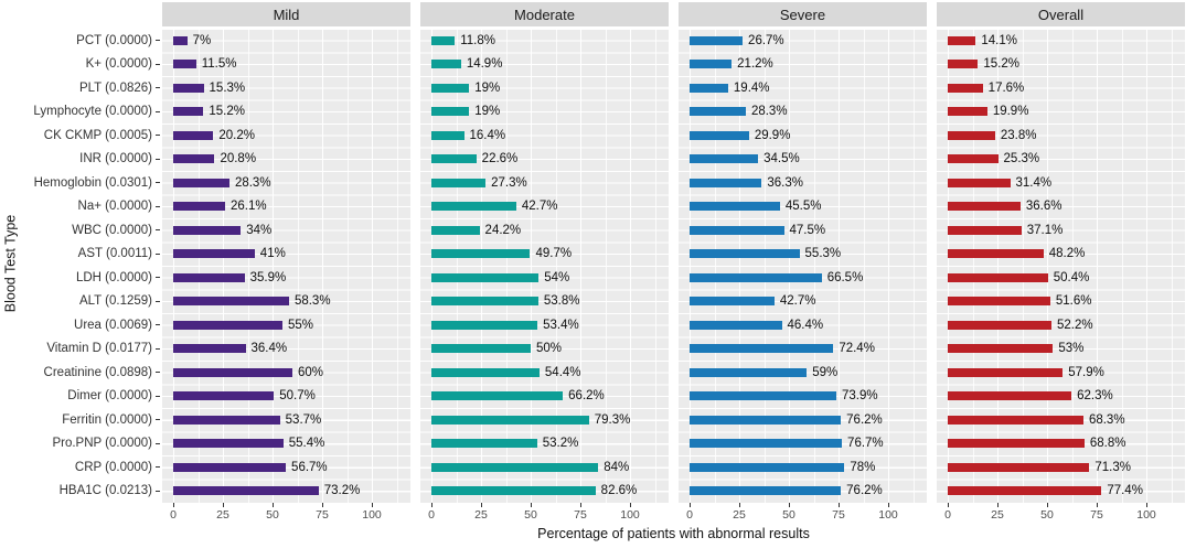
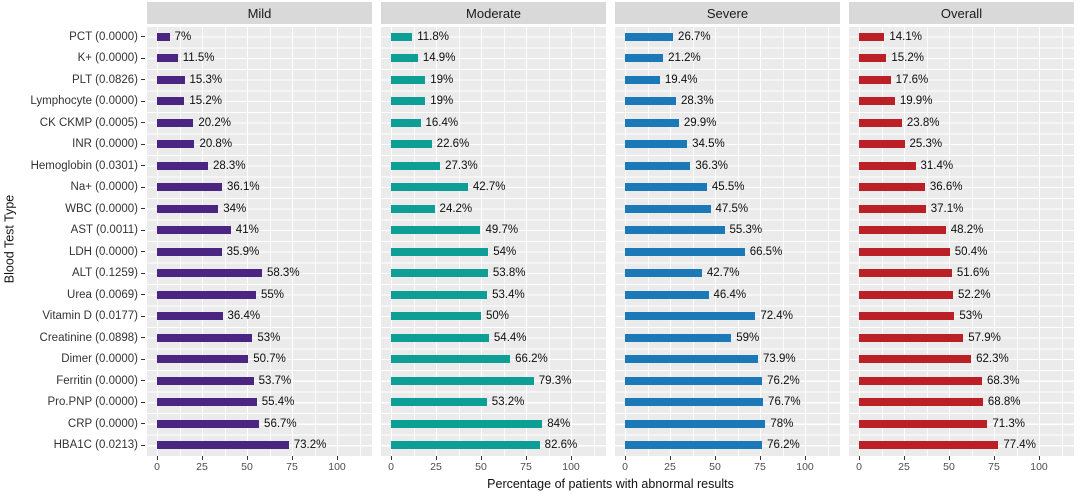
Mild/Na+ (0.0000): 26.1% -> 36.1%
Mild/Creatinine (0.0898): 60% -> 53%
